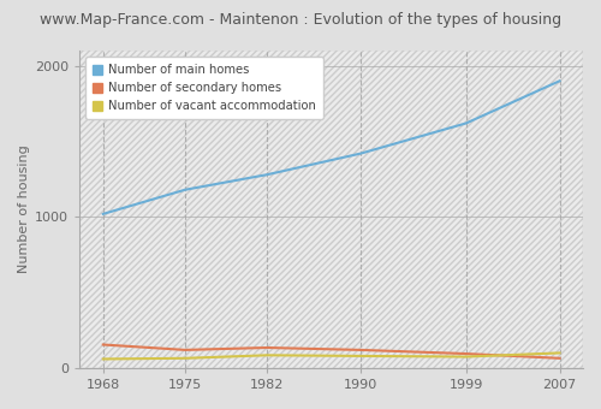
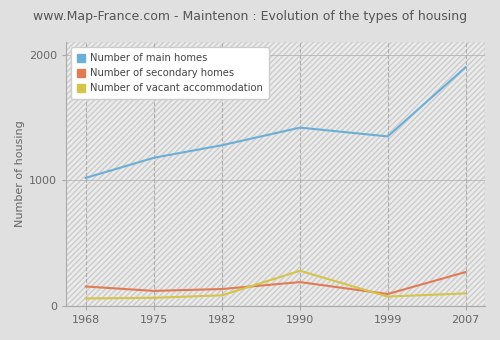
Number of secondary homes/1990: 120 -> 190
Number of vacant accommodation/1990: 80 -> 280
Number of main homes/1999: 1620 -> 1350
Number of secondary homes/2007: 60 -> 270
